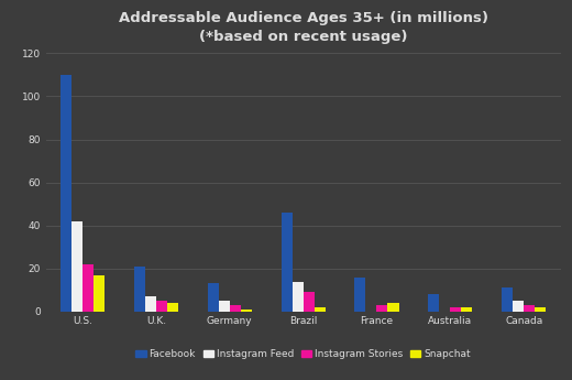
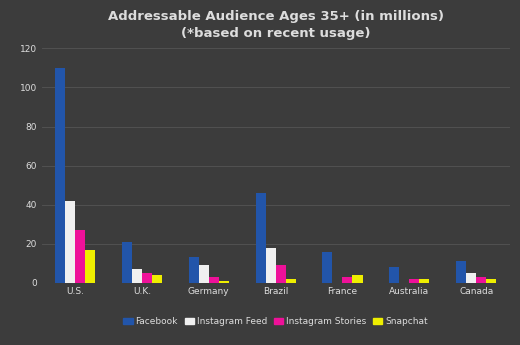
Instagram Stories/U.S.: 22 -> 27
Instagram Feed/Germany: 5 -> 9
Instagram Feed/Brazil: 14 -> 18
